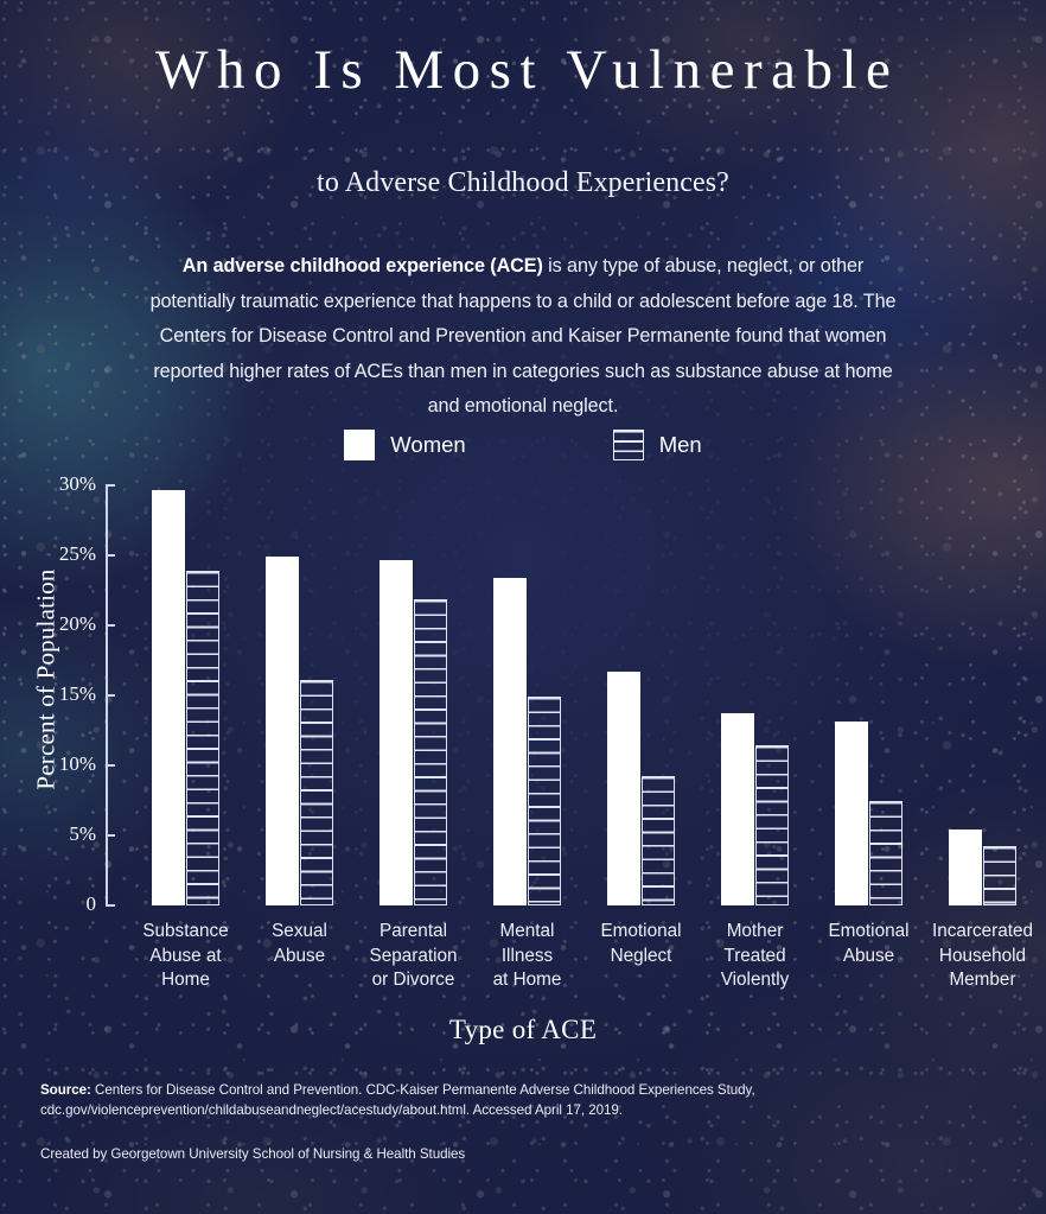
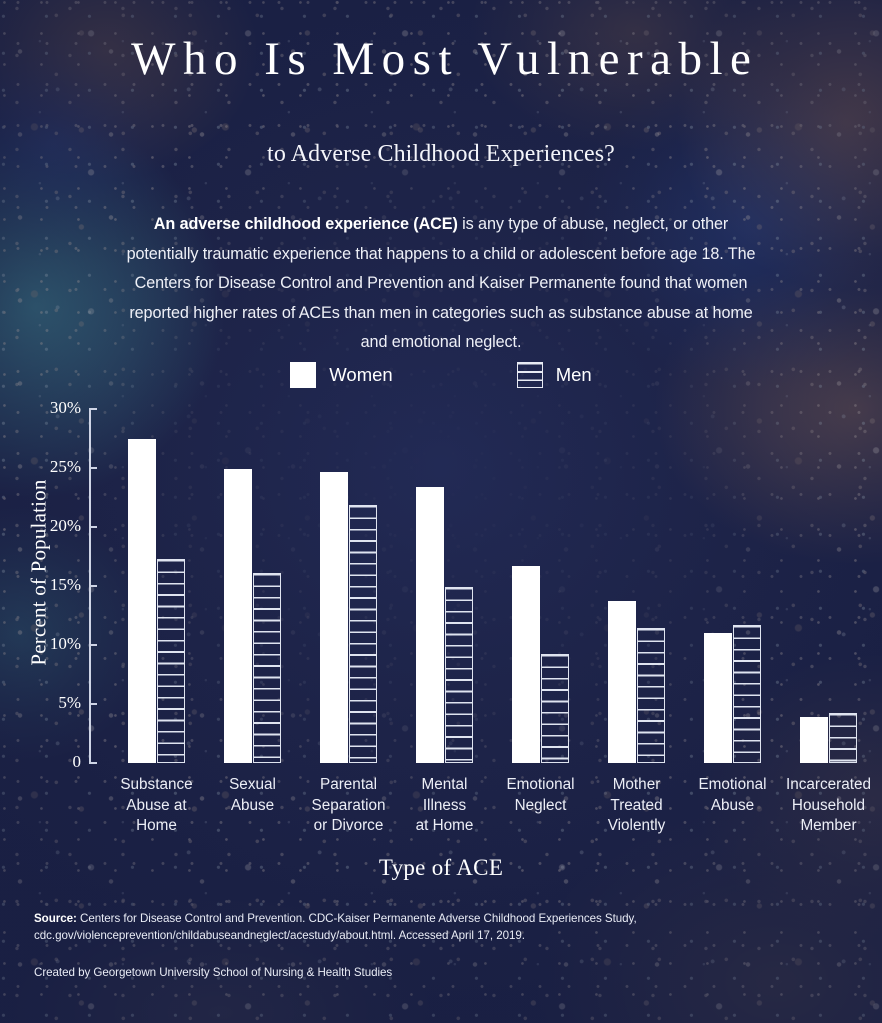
Women/Substance Abuse at Home: 29.7% -> 27.5%
Men/Substance Abuse at Home: 23.9% -> 17.3%
Women/Emotional Abuse: 13.1% -> 11.0%
Men/Emotional Abuse: 7.5% -> 11.7%
Women/Incarcerated Household Member: 5.4% -> 3.9%
